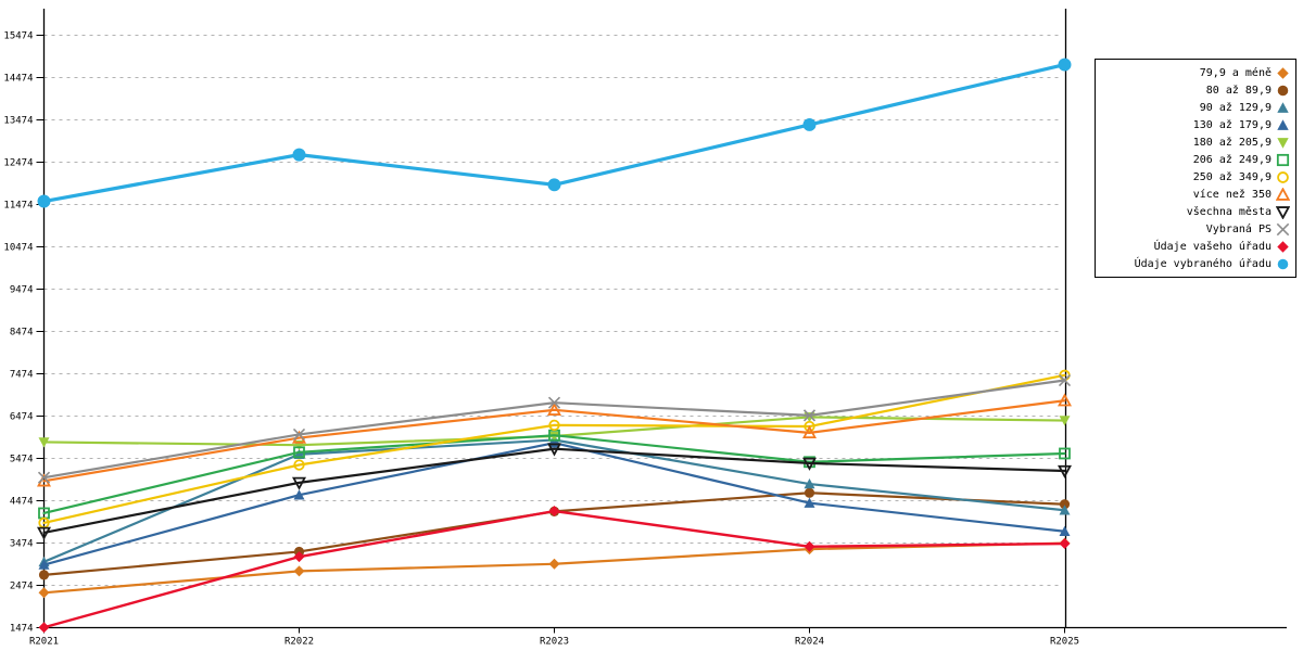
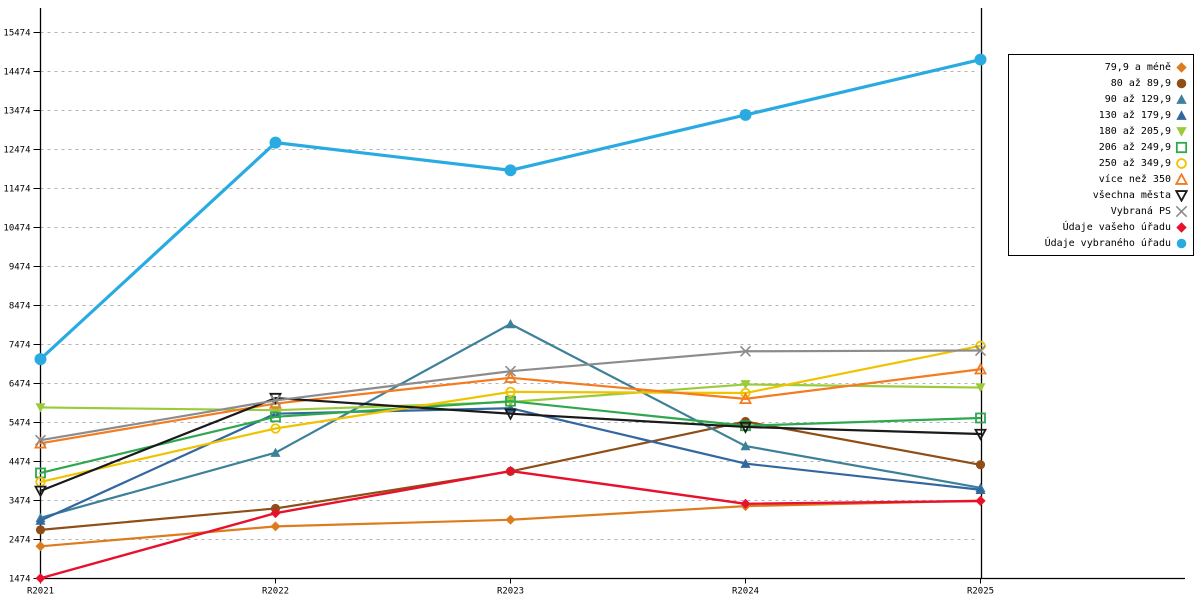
Údaje vybraného úřadu/R2021: 11600 -> 7100
90 až 129,9/R2022: 5600 -> 4700
130 až 179,9/R2022: 4600 -> 5700
všechna města/R2022: 4900 -> 6100
90 až 129,9/R2023: 5900 -> 8000
80 až 89,9/R2024: 4700 -> 5500
Vybraná PS/R2024: 6500 -> 7300
90 až 129,9/R2025: 4200 -> 3800
